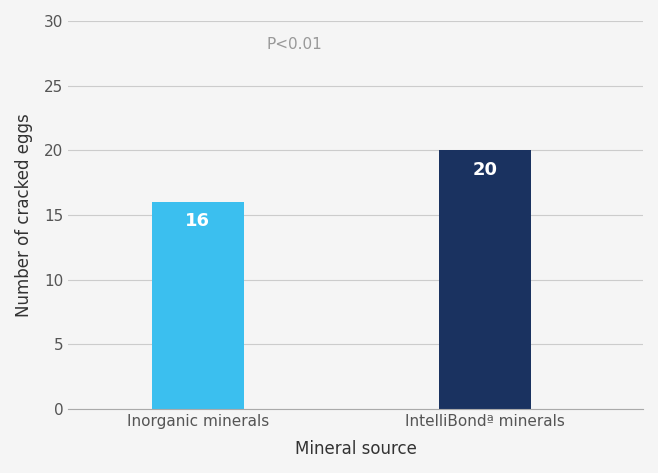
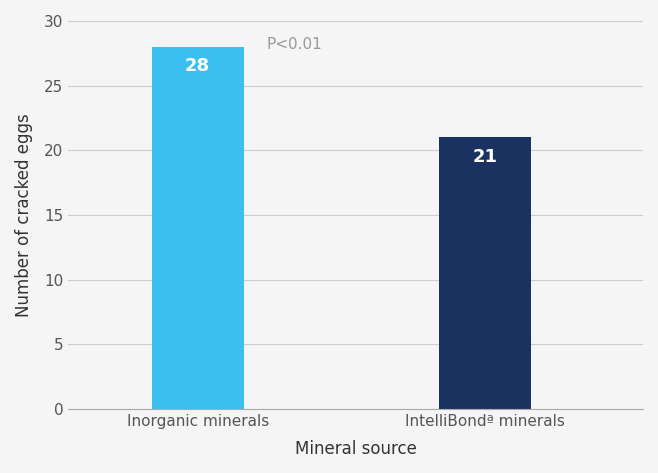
Inorganic minerals: 16 -> 28
IntelliBondª minerals: 20 -> 21
